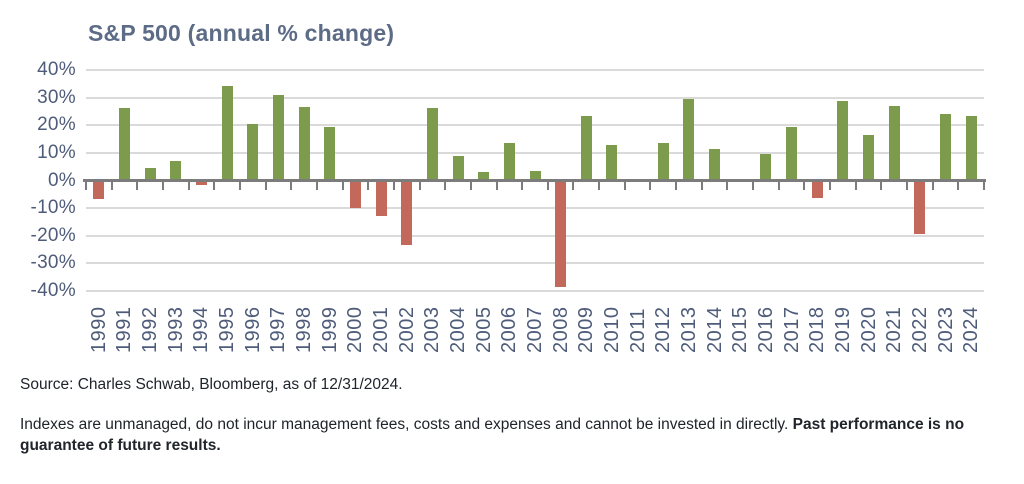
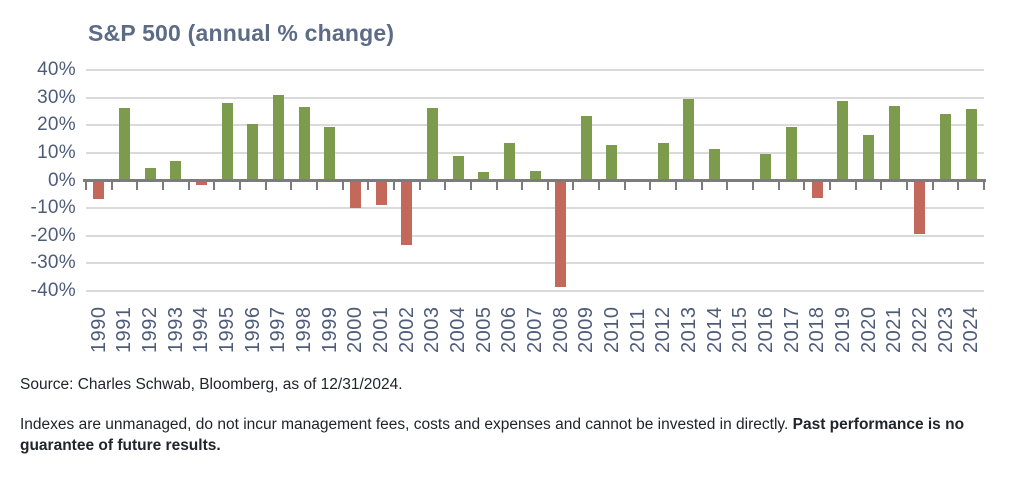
1995: 34% -> 28%
2001: -13% -> -9%
2024: 23% -> 26%
